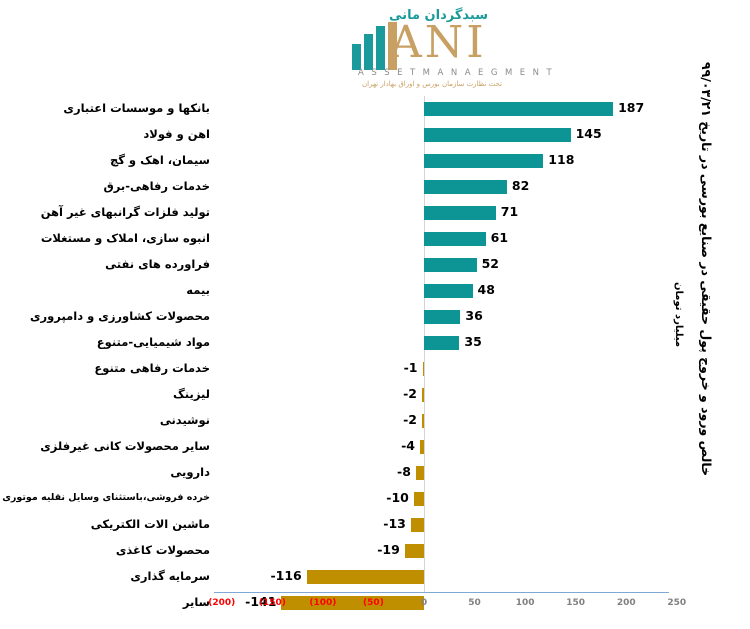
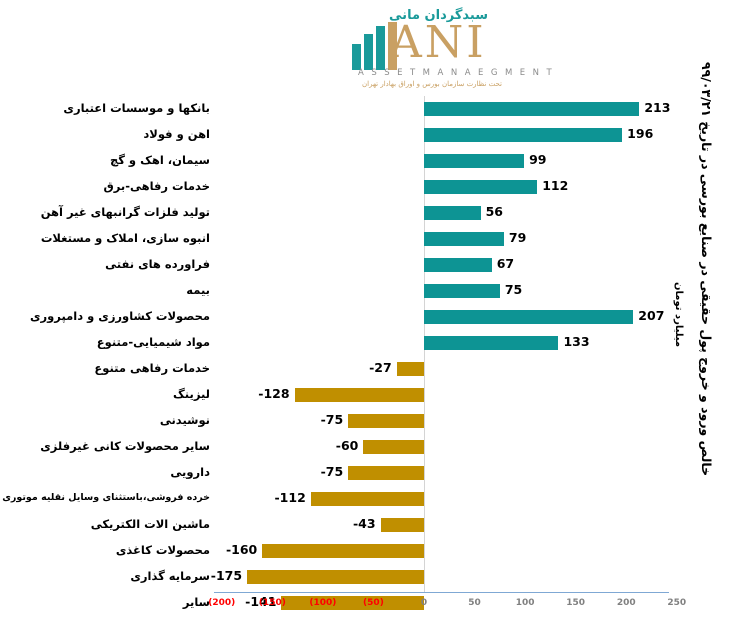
بانکها و موسسات اعتباری: 187 -> 213
اهن و فولاد: 145 -> 196
سیمان، اهک و گچ: 118 -> 99
خدمات رفاهی-برق: 82 -> 112
تولید فلزات گرانبهای غیر آهن: 71 -> 56
انبوه سازی، املاک و مستغلات: 61 -> 79
فراورده های نفتی: 52 -> 67
بیمه: 48 -> 75
محصولات کشاورزی و دامپروری: 36 -> 207
مواد شیمیایی-متنوع: 35 -> 133
خدمات رفاهی متنوع: -1 -> -27
لیزینگ: -2 -> -128
نوشیدنی: -2 -> -75
سایر محصولات کانی غیرفلزی: -4 -> -60
دارویی: -8 -> -75
خرده فروشی،باستثنای وسایل نقلیه موتوری: -10 -> -112
ماشین الات الکتریکی: -13 -> -43
محصولات کاغذی: -19 -> -160
سرمایه گذاری: -116 -> -175
